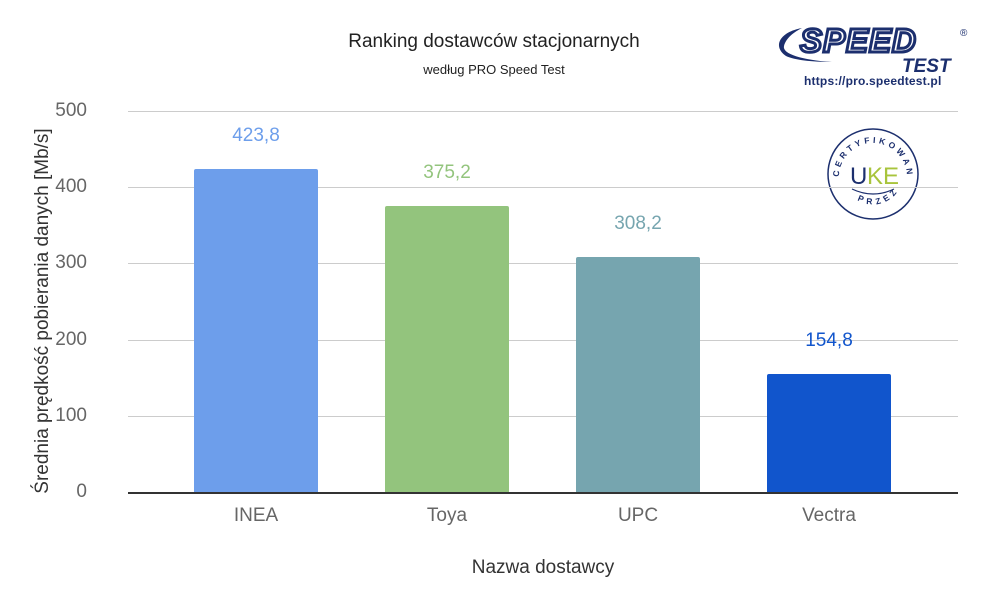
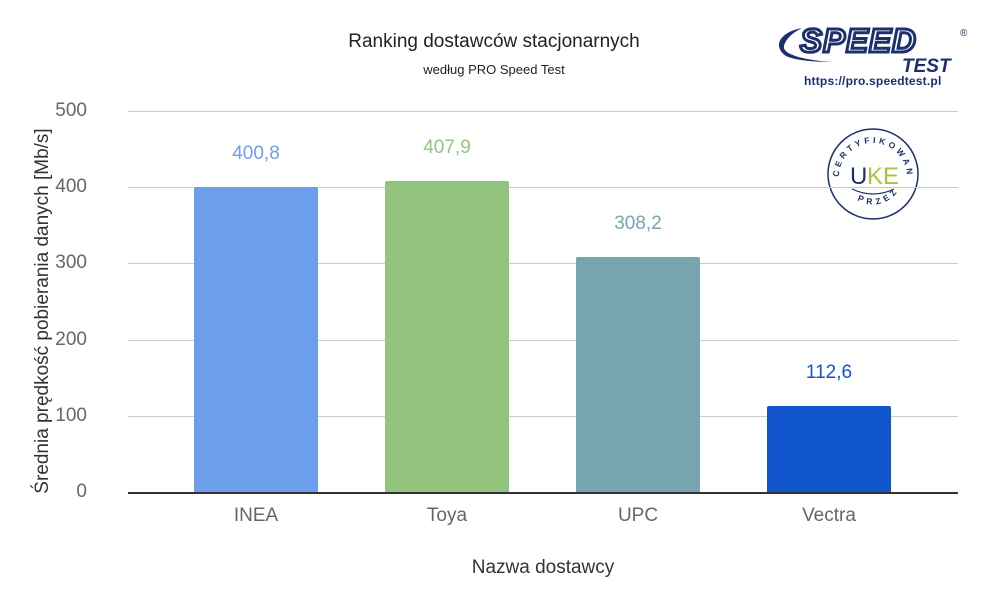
INEA: 423,8 -> 400,8
Toya: 375,2 -> 407,9
Vectra: 154,8 -> 112,6
